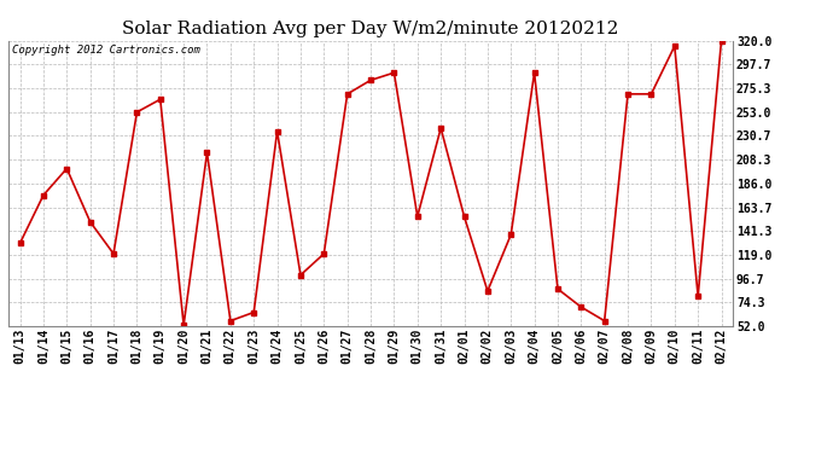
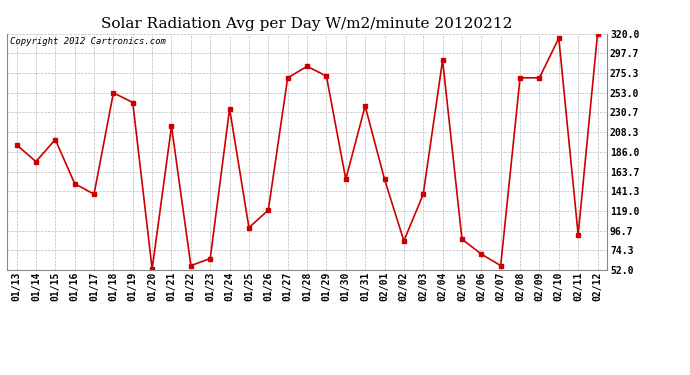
01/13: 130 -> 194
01/17: 120 -> 138
01/19: 265 -> 242
01/29: 290 -> 272
02/11: 80 -> 92
